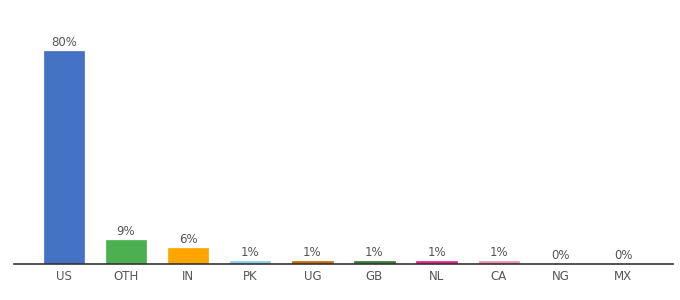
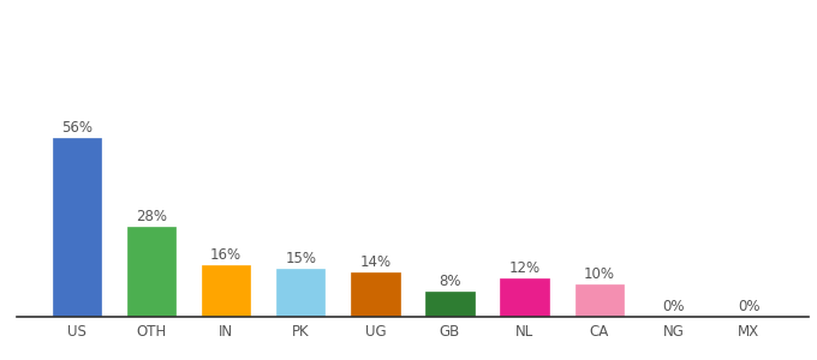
US: 80% -> 56%
OTH: 9% -> 28%
IN: 6% -> 16%
PK: 1% -> 15%
UG: 1% -> 14%
GB: 1% -> 8%
NL: 1% -> 12%
CA: 1% -> 10%
